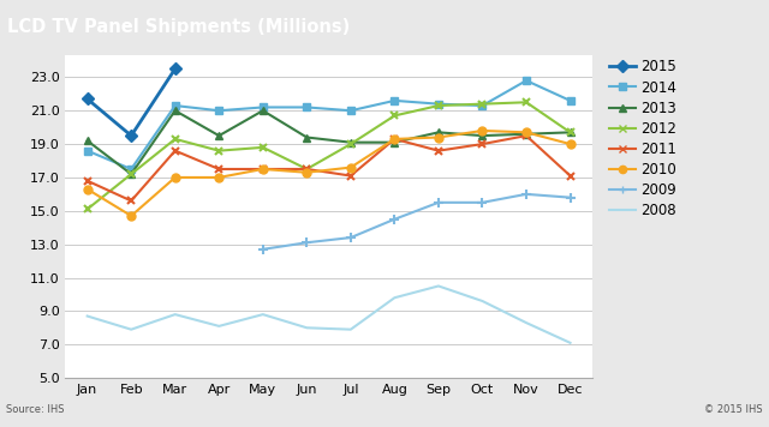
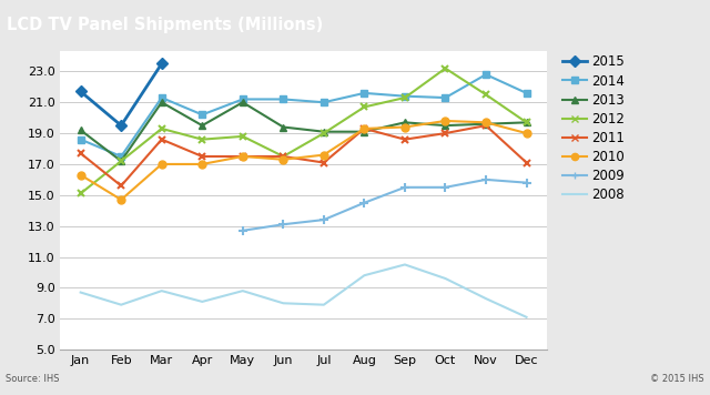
2011/Jan: 16.8 -> 17.7
2014/Apr: 21.0 -> 20.2
2012/Oct: 21.4 -> 23.2
